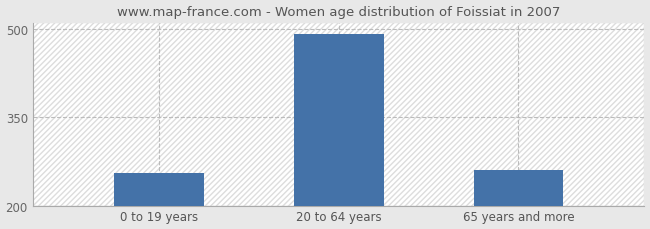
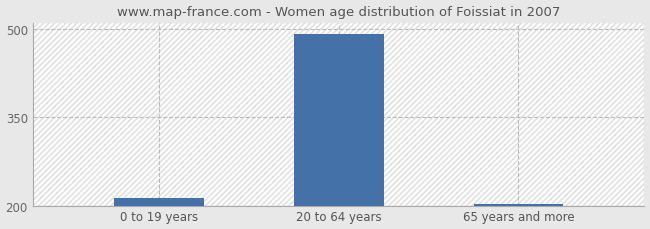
0 to 19 years: 256 -> 213
65 years and more: 260 -> 202
